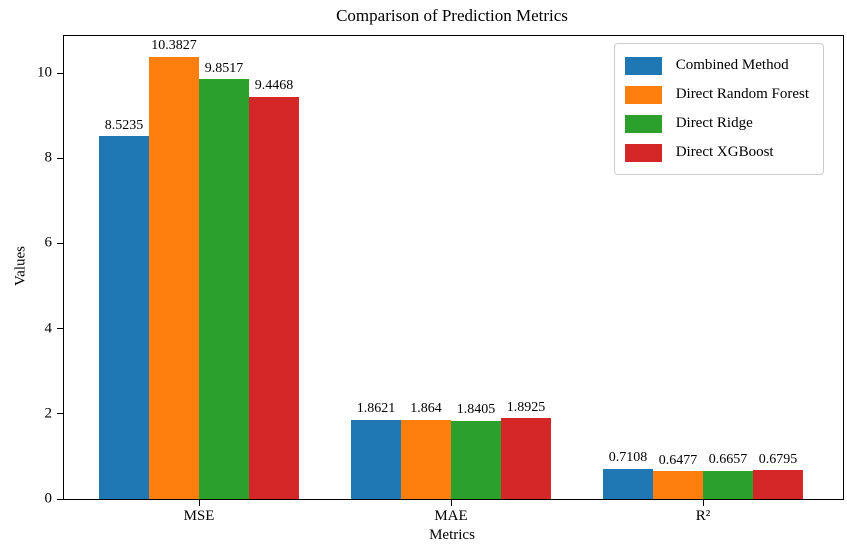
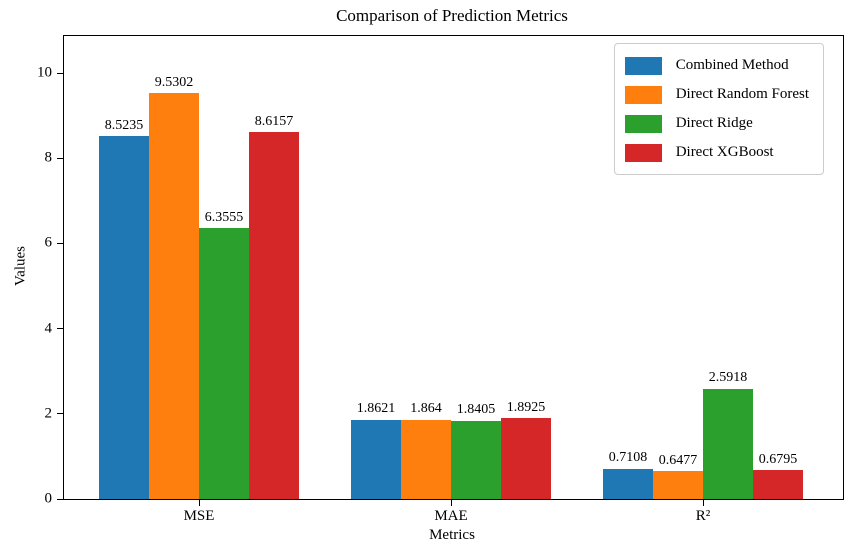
Direct Random Forest/MSE: 10.3827 -> 9.5302
Direct Ridge/MSE: 9.8517 -> 6.3555
Direct XGBoost/MSE: 9.4468 -> 8.6157
Direct Ridge/R²: 0.6657 -> 2.5918
